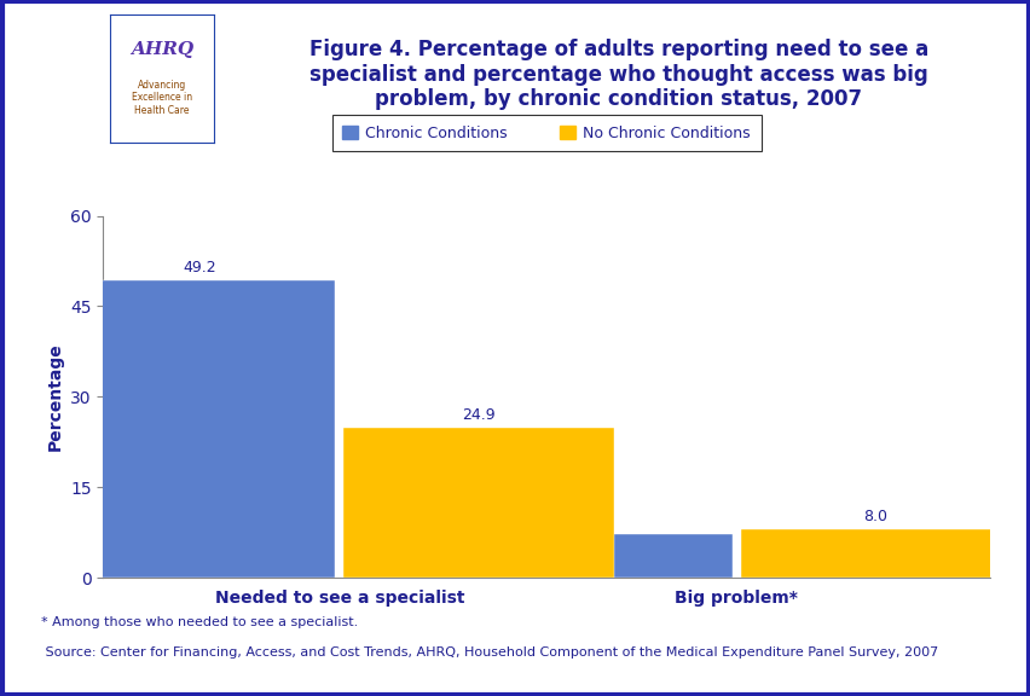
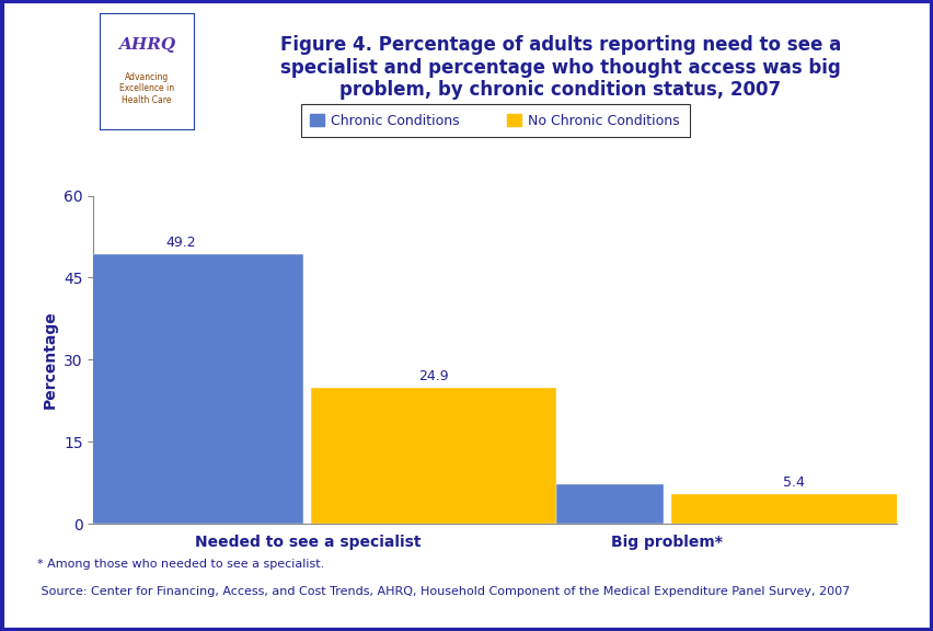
No Chronic Conditions/Big problem*: 8.0 -> 5.4
